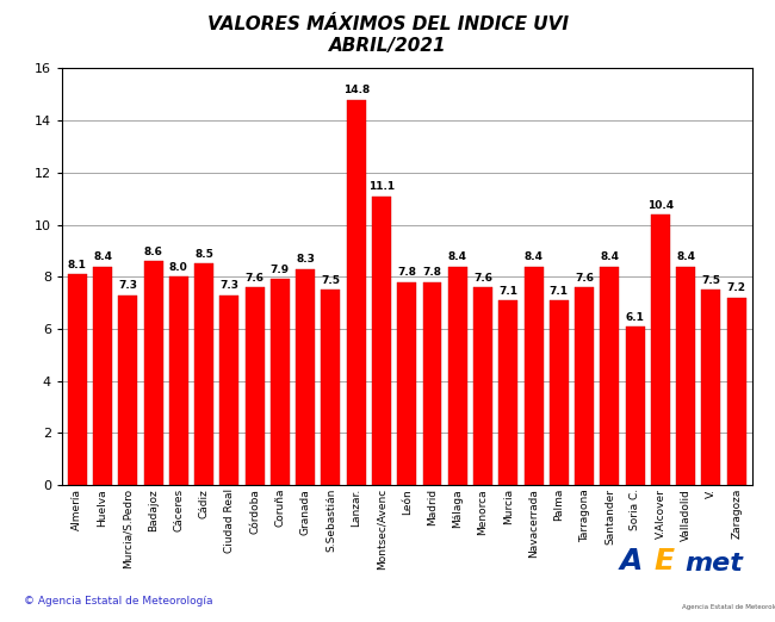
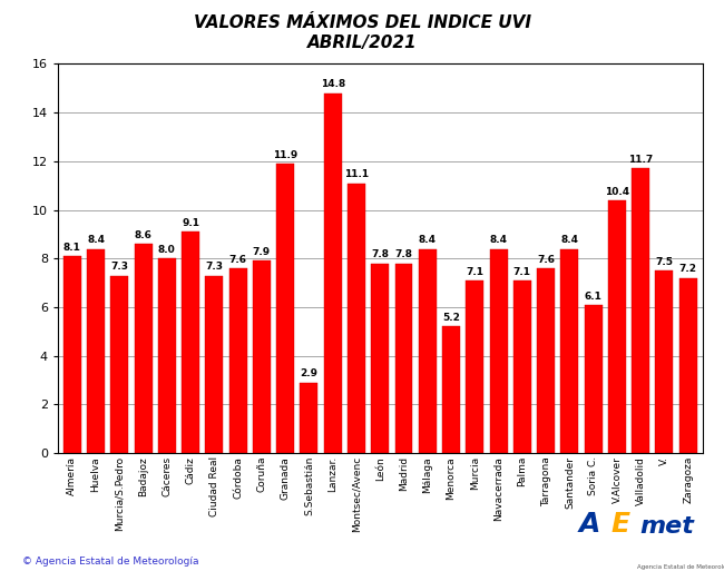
Cádiz: 8.5 -> 9.1
Granada: 8.3 -> 11.9
S.Sebastián: 7.5 -> 2.9
Menorca: 7.6 -> 5.2
Valladolid: 8.4 -> 11.7
